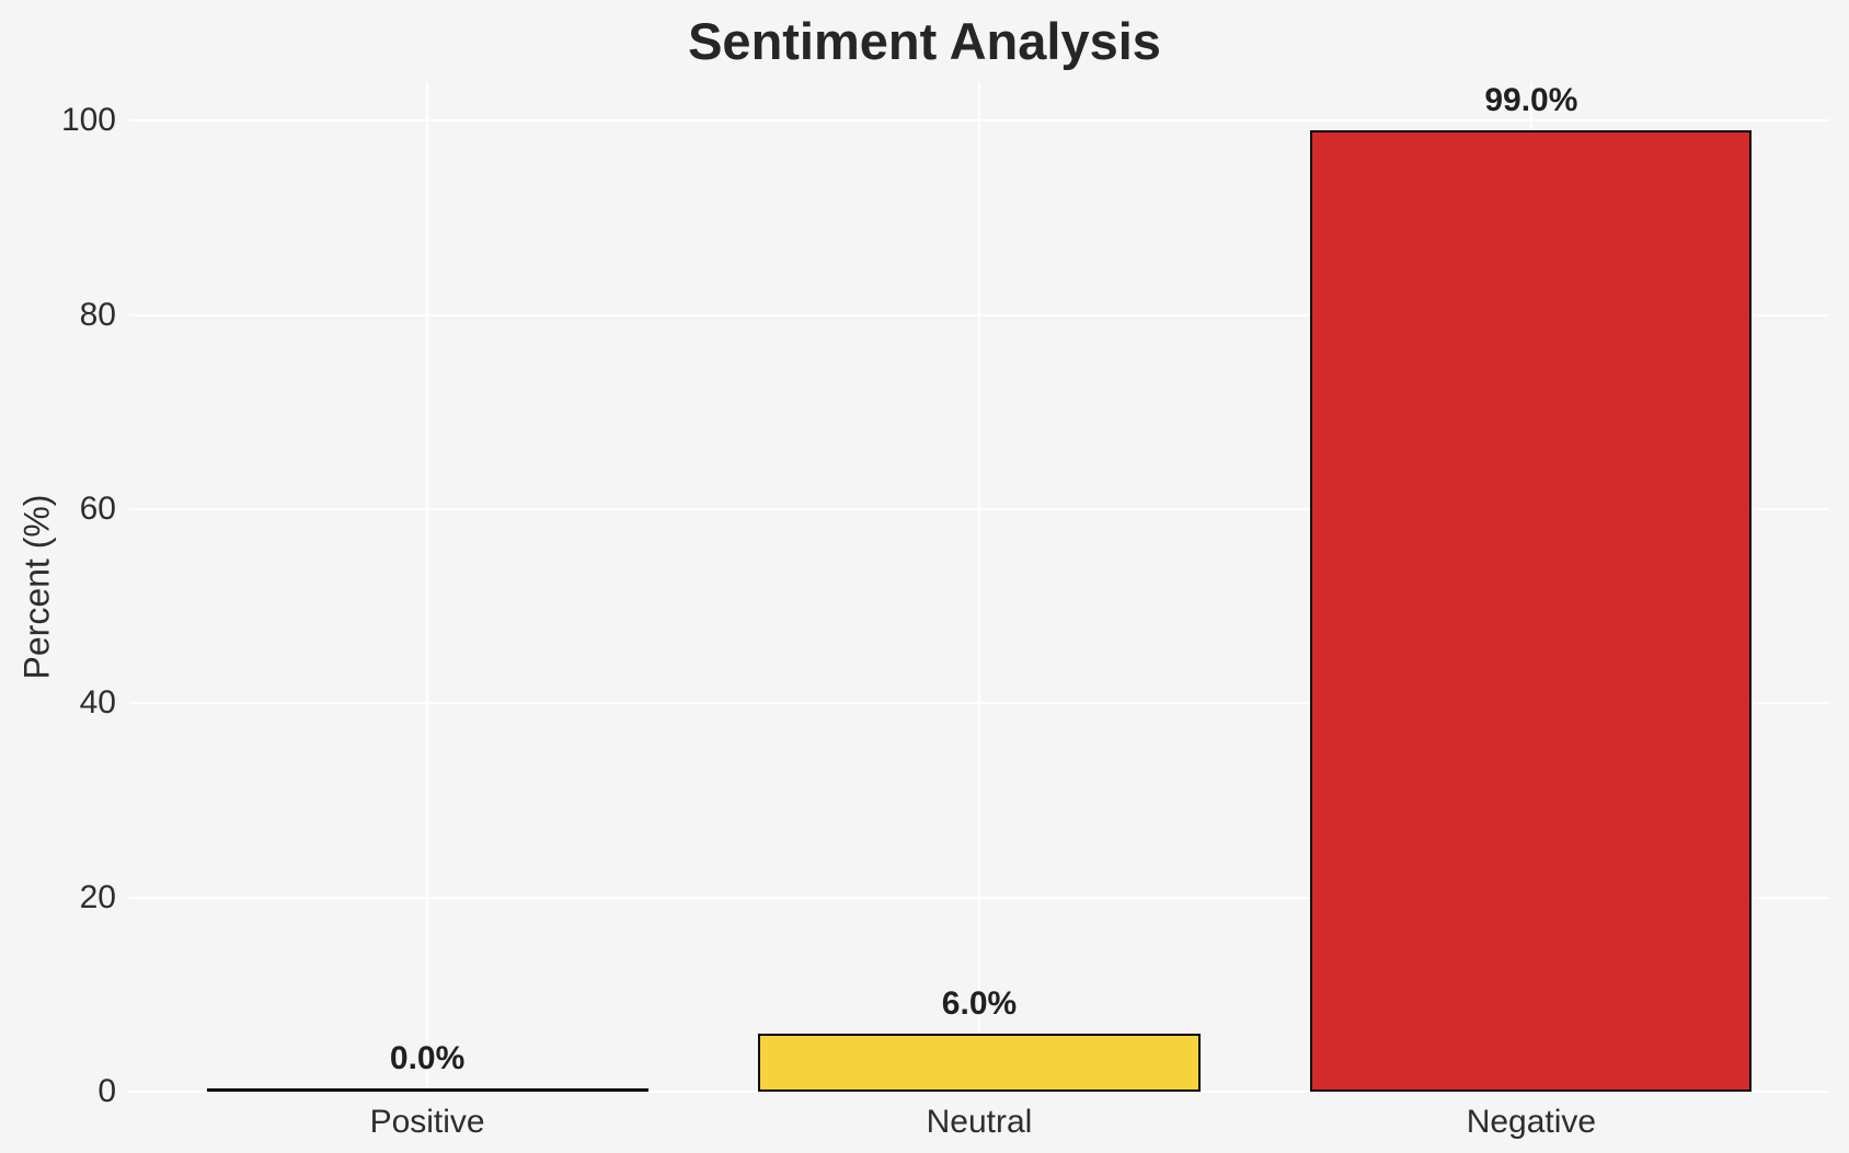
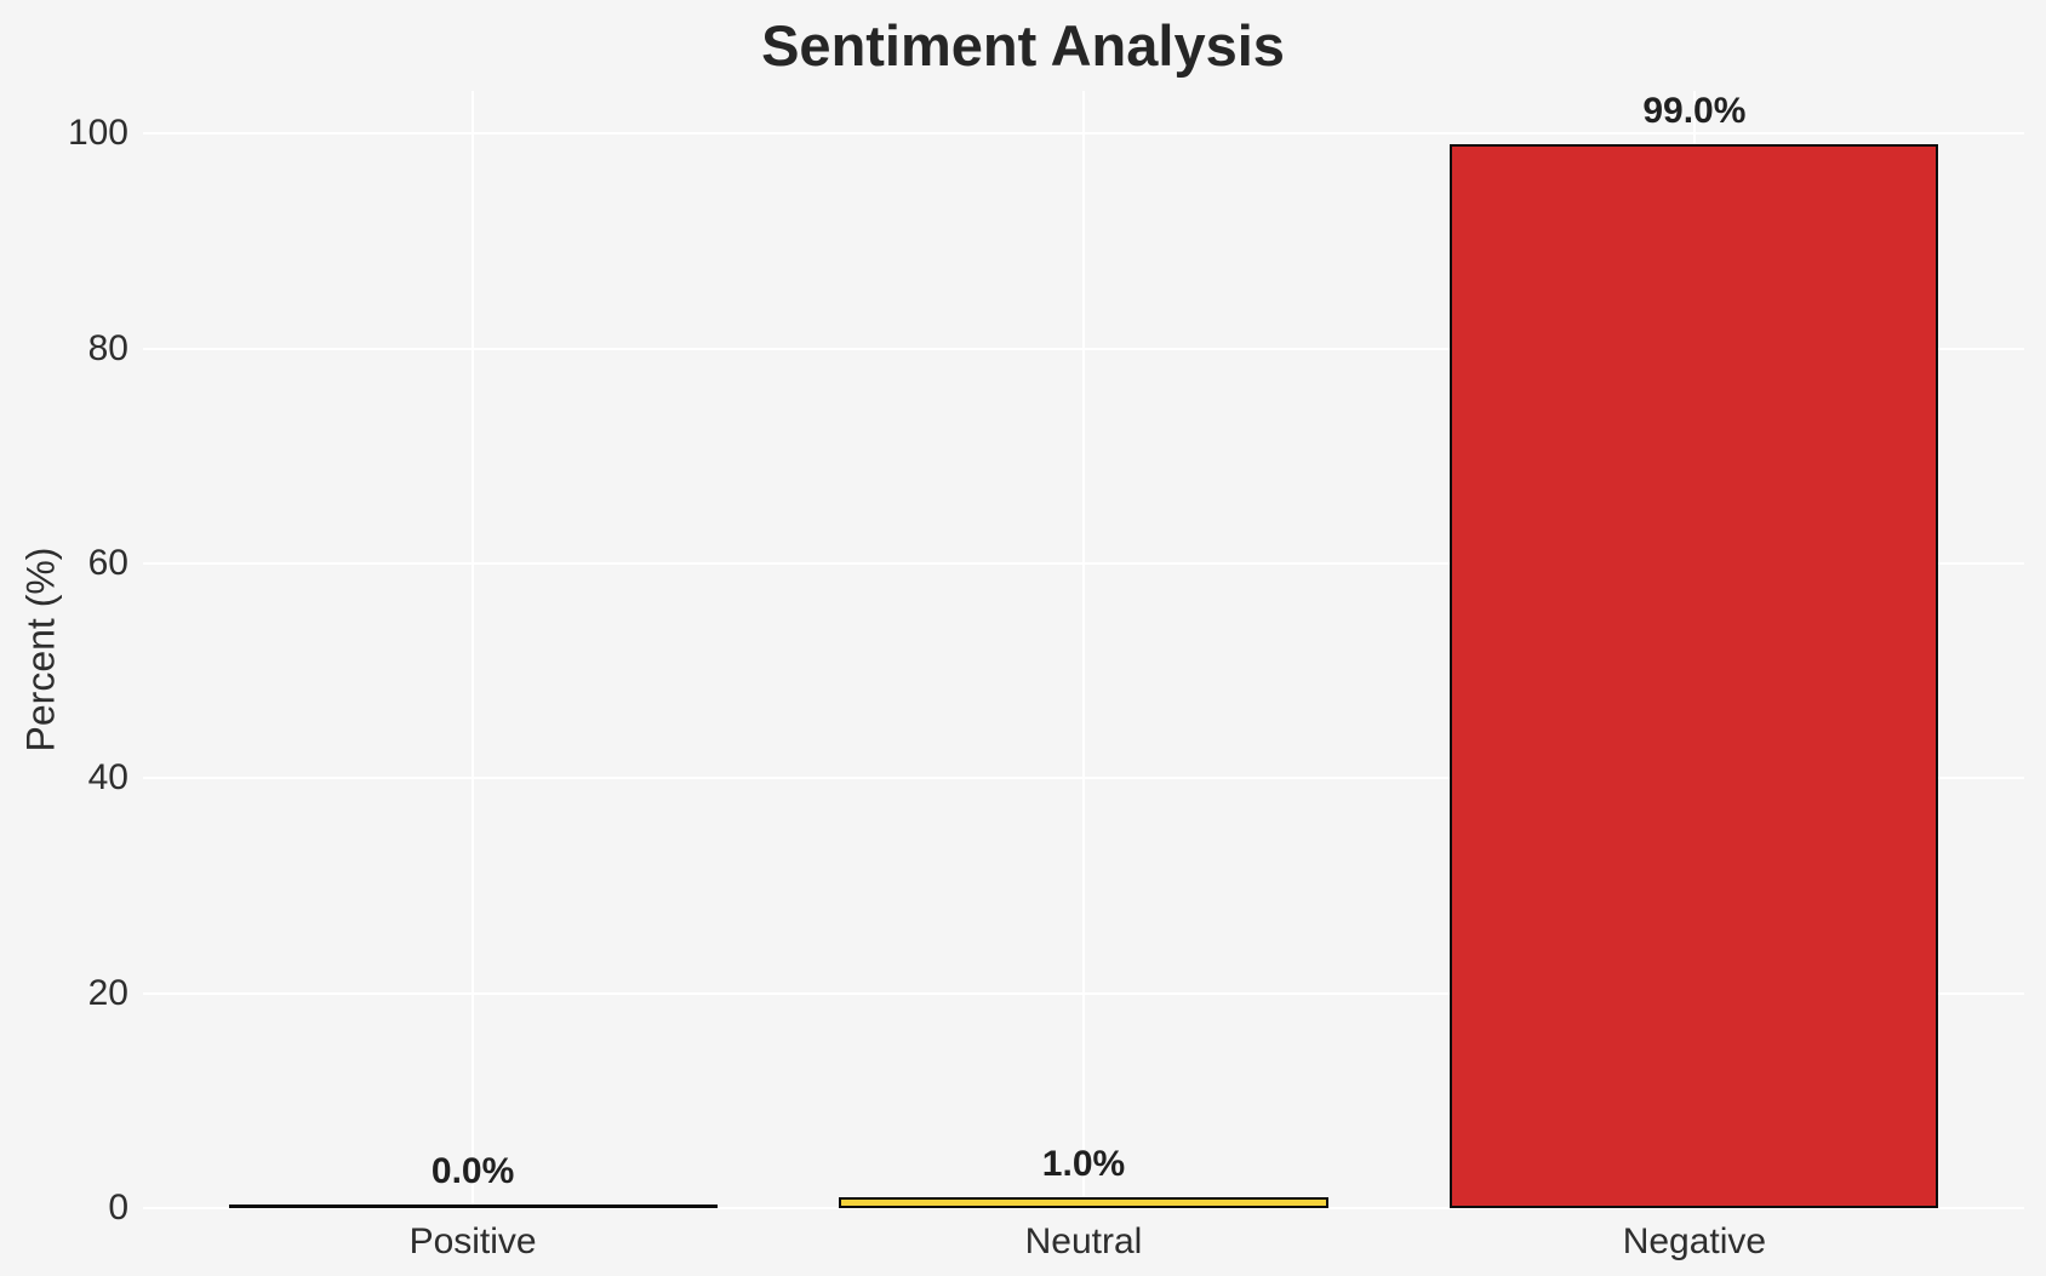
Neutral: 6.0% -> 1.0%
